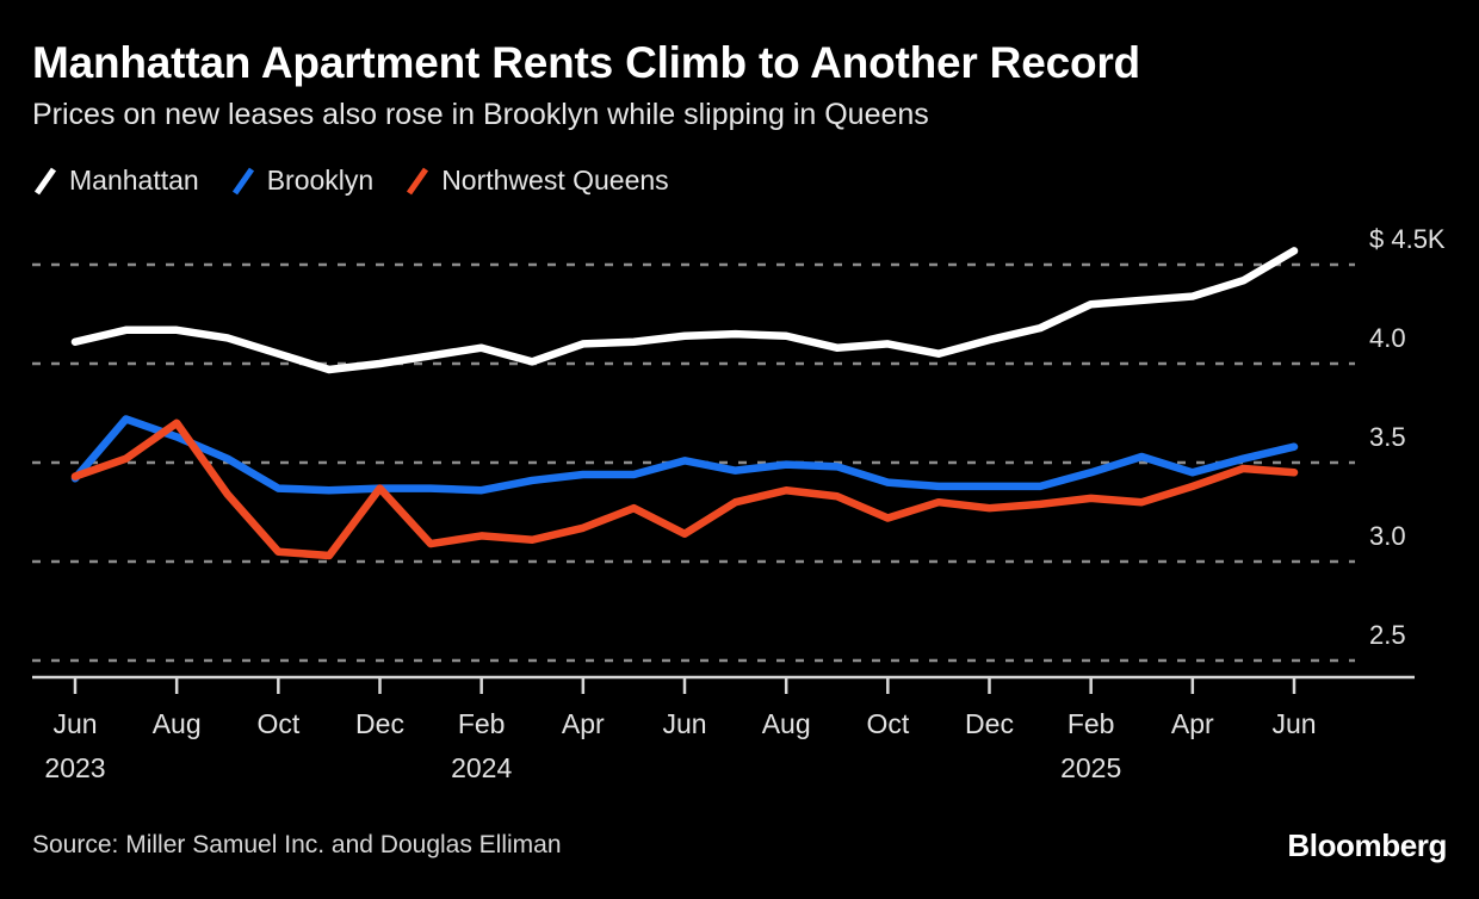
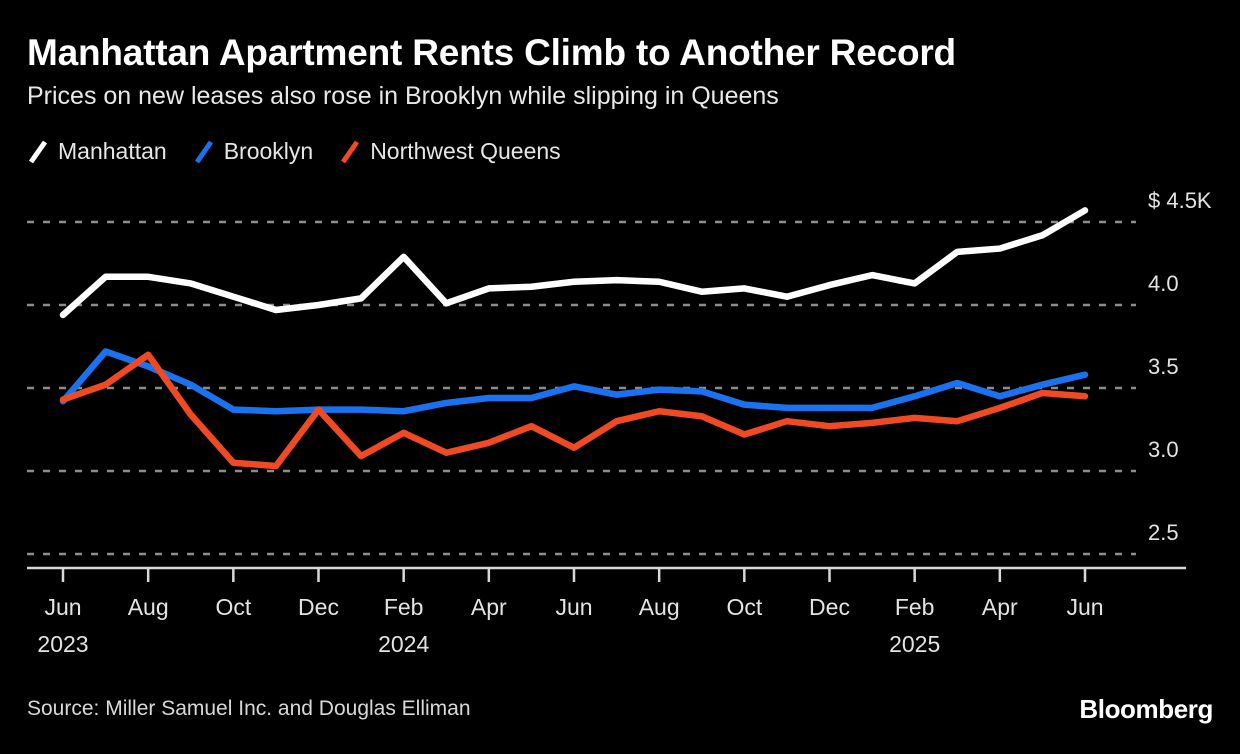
Manhattan/Jun 2023: 4.11 -> 3.94
Manhattan/Feb 2024: 4.08 -> 4.29
Northwest Queens/Feb 2024: 3.13 -> 3.23
Manhattan/Feb 2025: 4.30 -> 4.13
